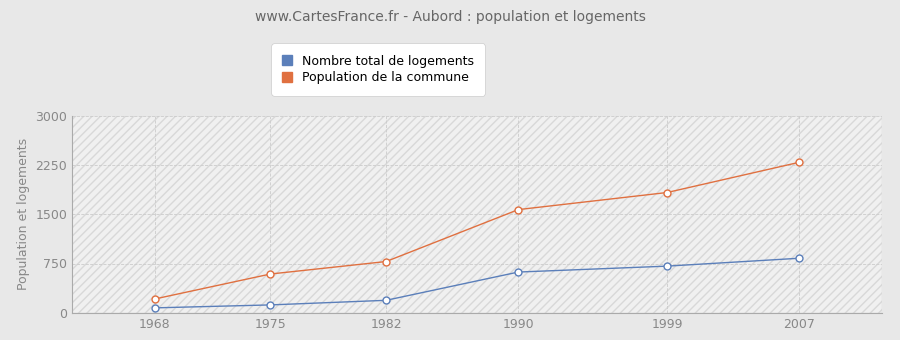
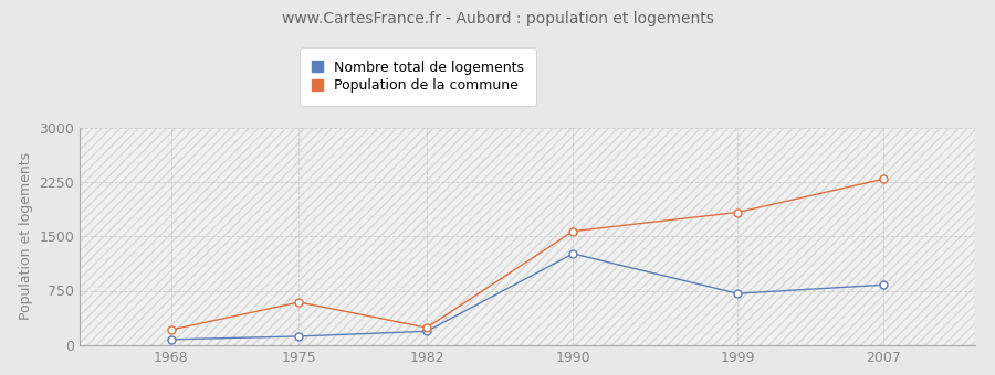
Population de la commune/1982: 780 -> 240
Nombre total de logements/1990: 620 -> 1260
